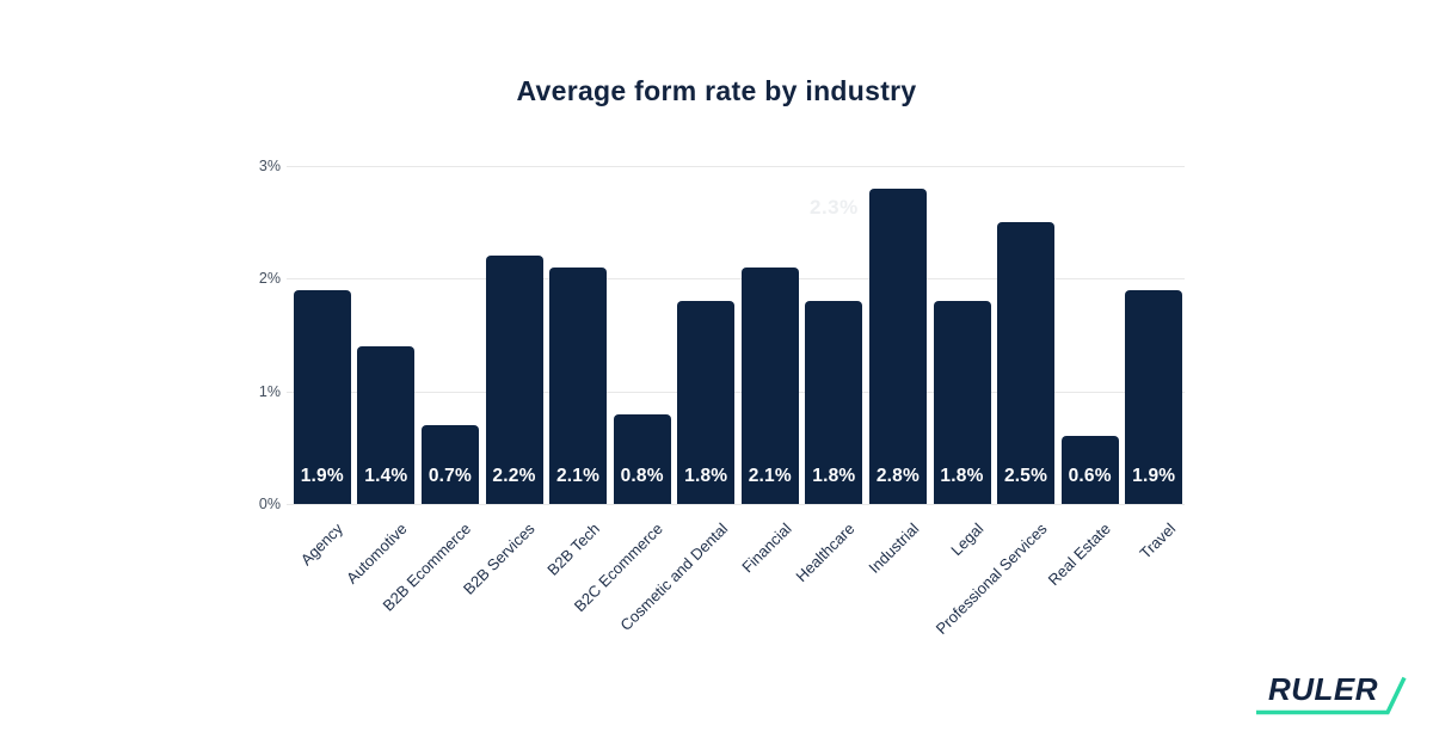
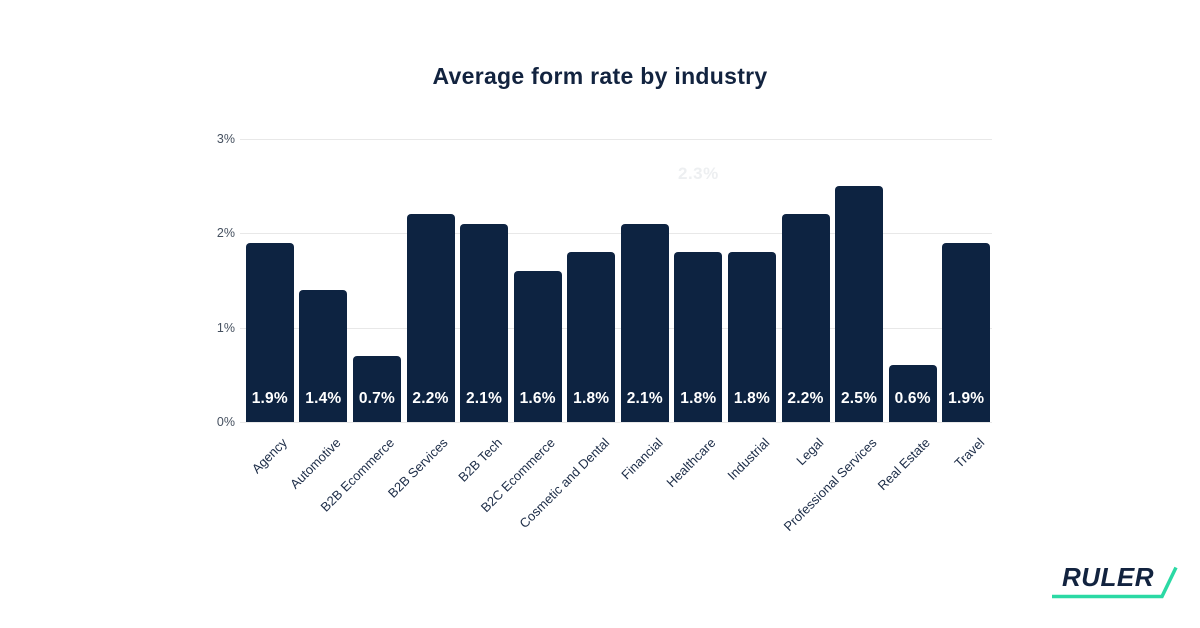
B2C Ecommerce: 0.8% -> 1.6%
Industrial: 2.8% -> 1.8%
Legal: 1.8% -> 2.2%
